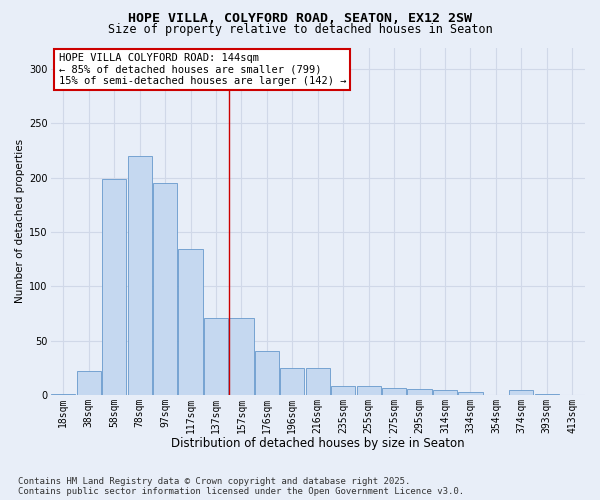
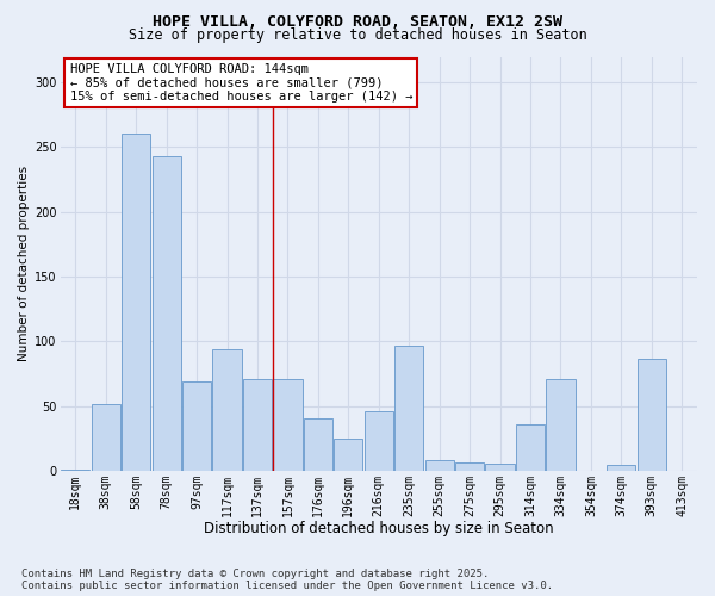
38sqm: 22 -> 51
58sqm: 199 -> 261
78sqm: 220 -> 243
97sqm: 195 -> 69
117sqm: 134 -> 94
216sqm: 25 -> 46
235sqm: 8 -> 97
314sqm: 4 -> 36
334sqm: 3 -> 71
393sqm: 1 -> 86
